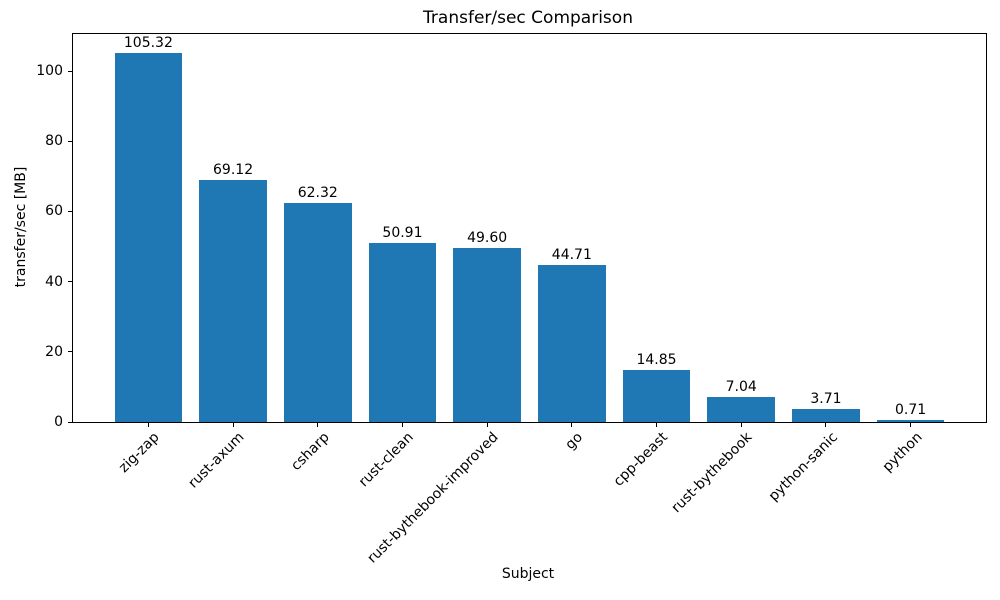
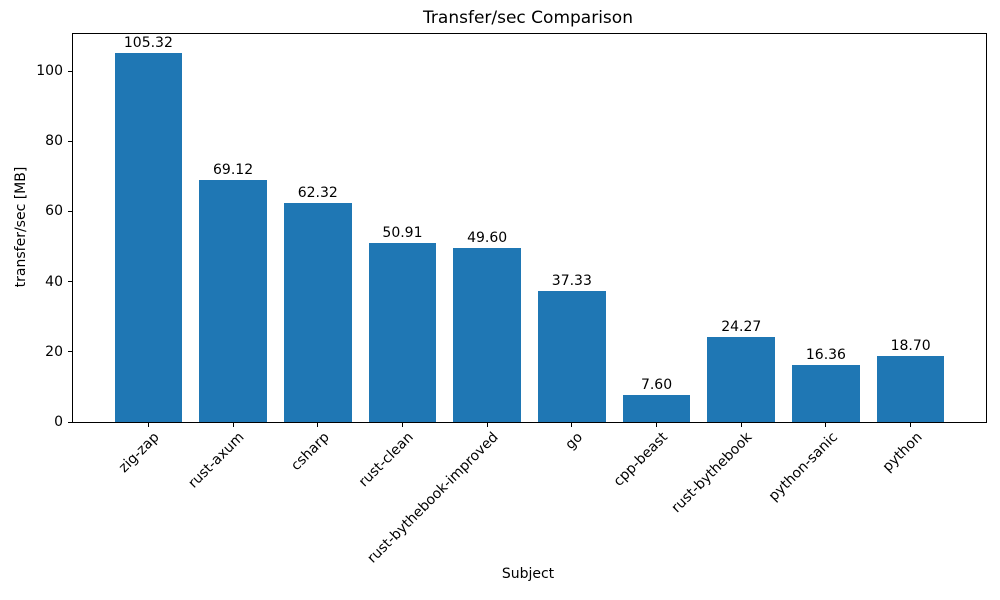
go: 44.71 -> 37.33
cpp-beast: 14.85 -> 7.60
rust-bythebook: 7.04 -> 24.27
python-sanic: 3.71 -> 16.36
python: 0.71 -> 18.70
